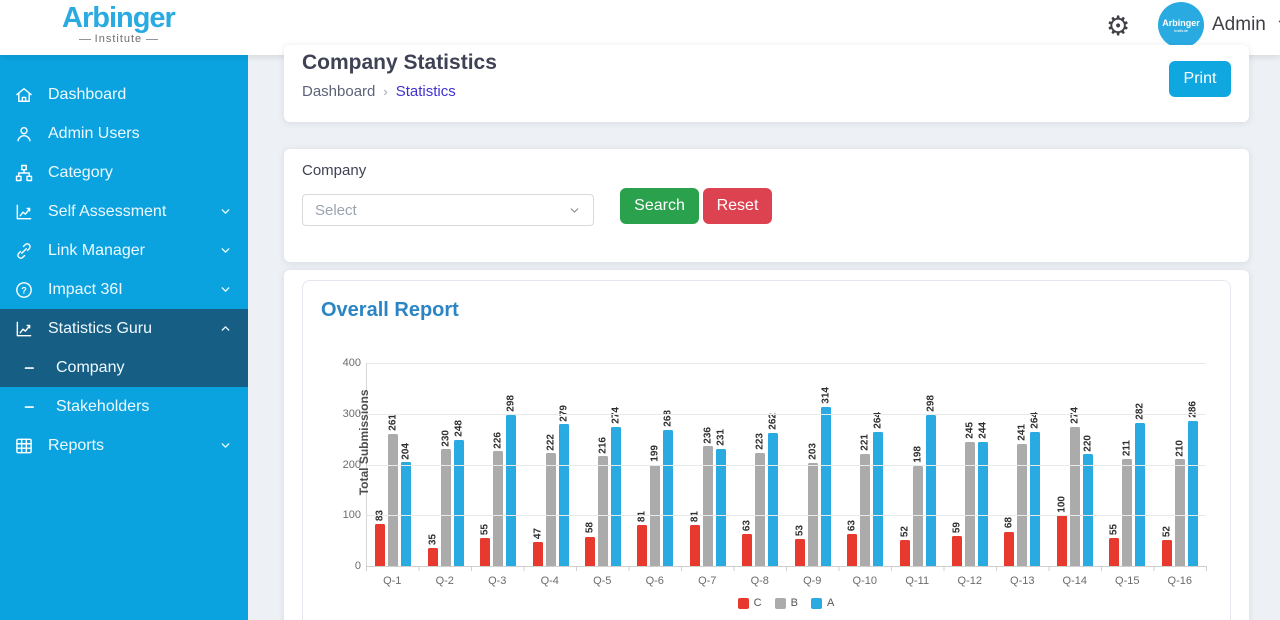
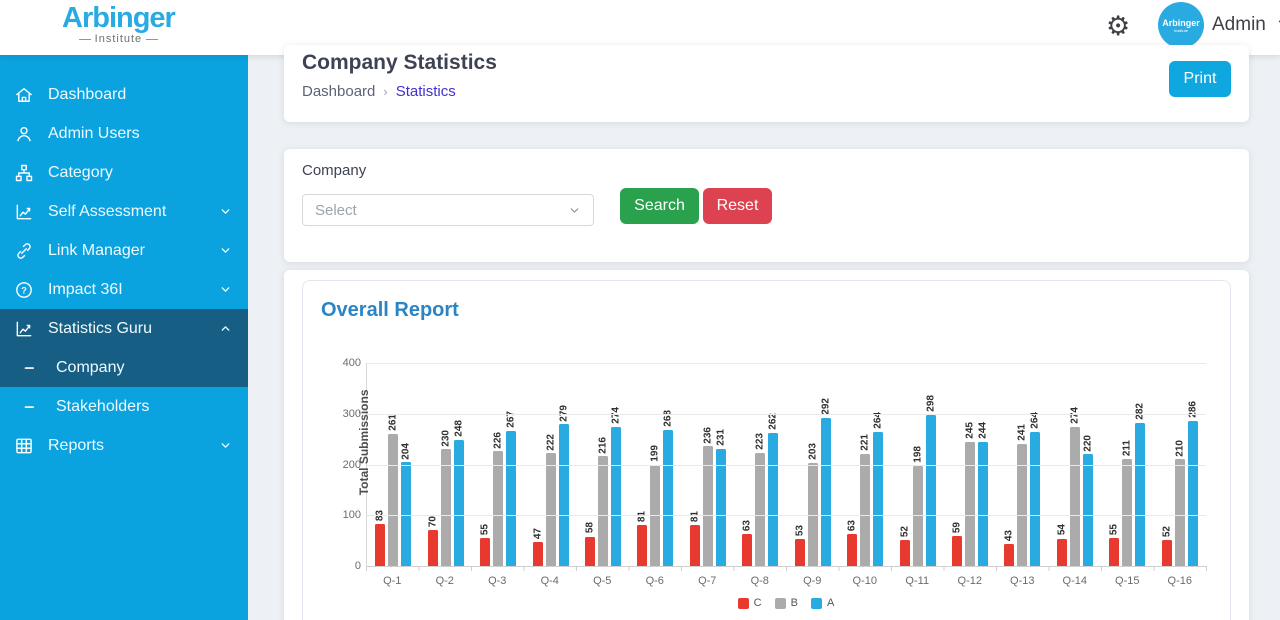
C/Q-2: 35 -> 70
A/Q-3: 298 -> 267
A/Q-9: 314 -> 292
C/Q-13: 68 -> 43
C/Q-14: 100 -> 54
